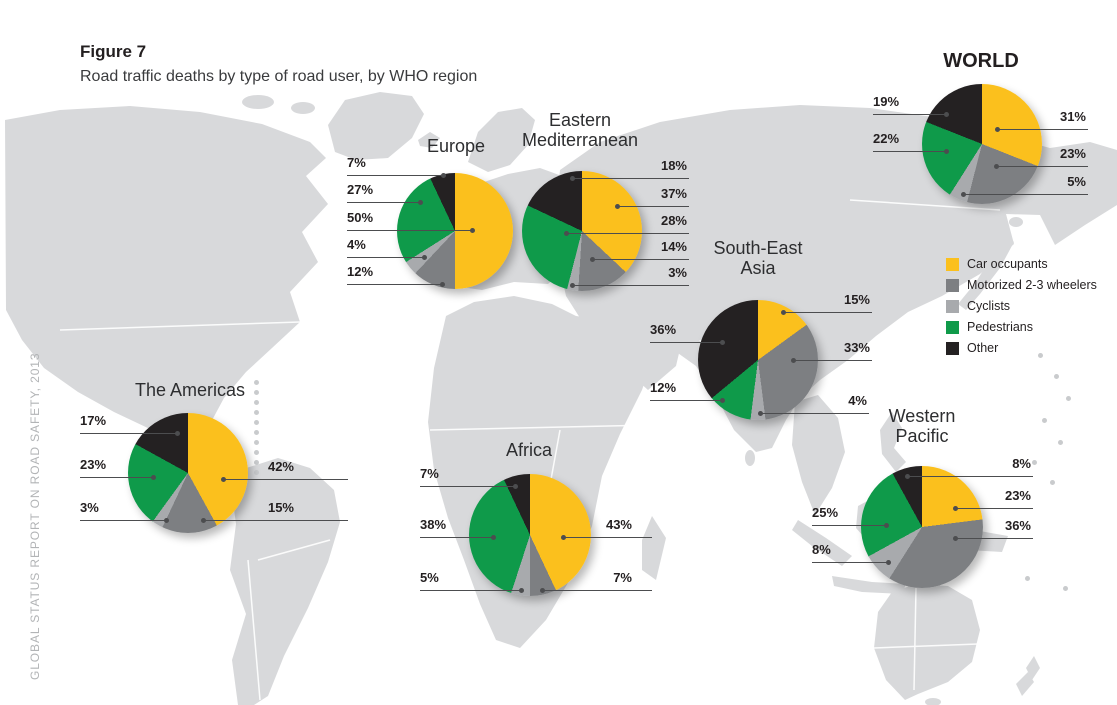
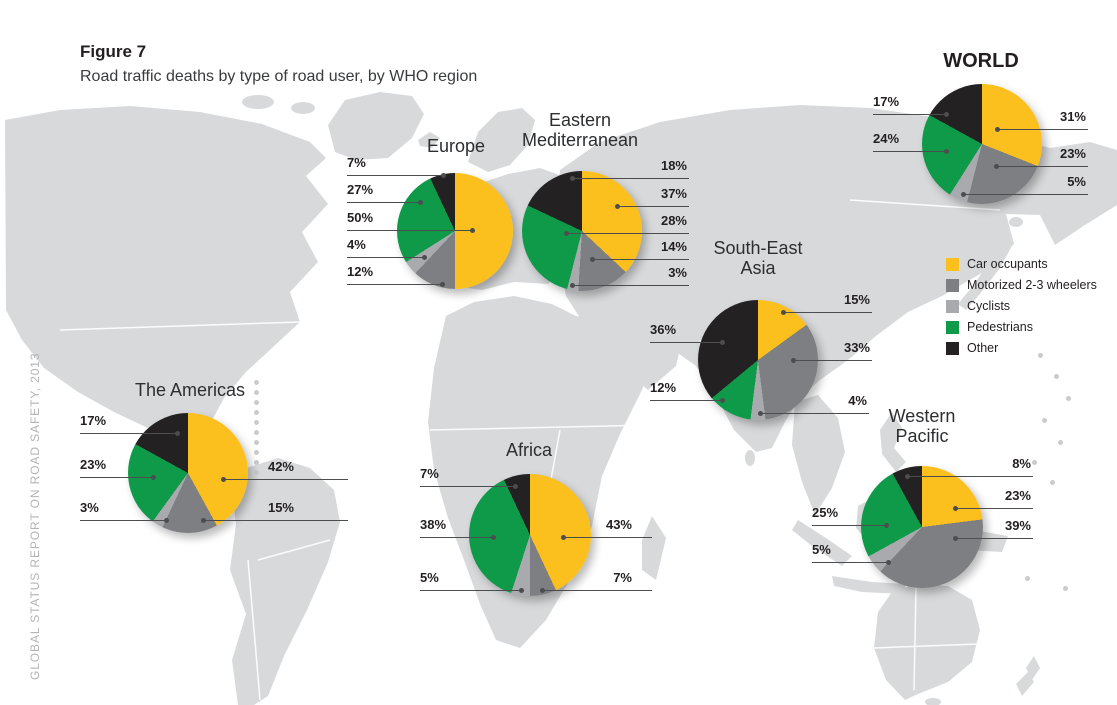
WORLD/Pedestrians: 22% -> 24%
WORLD/Other: 19% -> 17%
Western Pacific/Motorized 2-3 wheelers: 36% -> 39%
Western Pacific/Cyclists: 8% -> 5%
